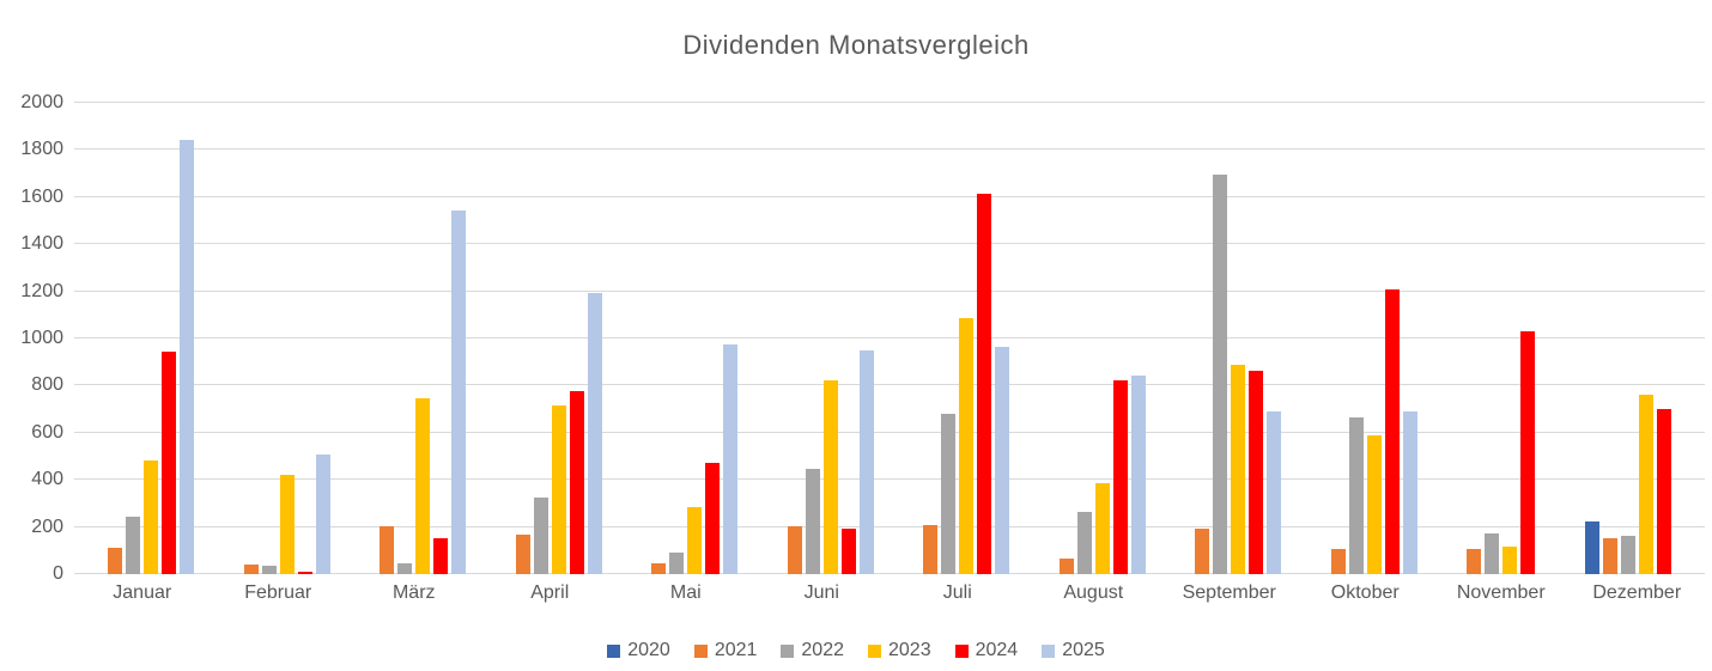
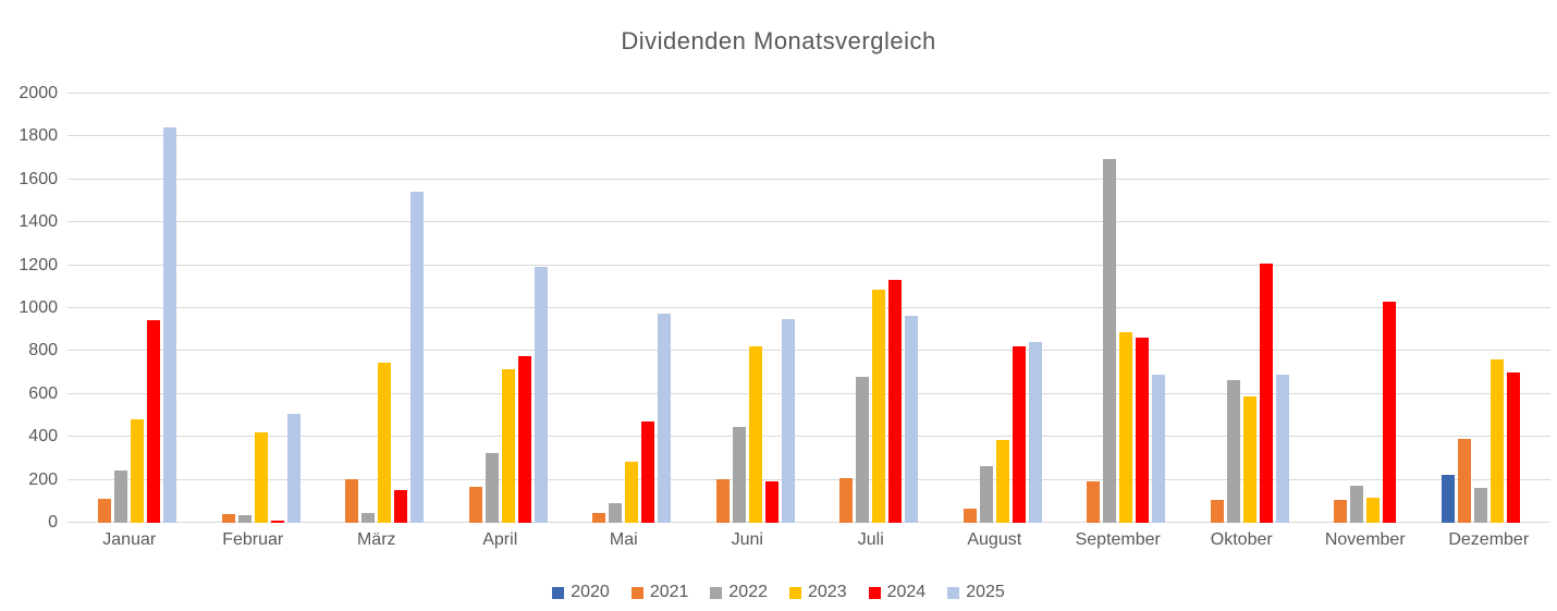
2024/Juli: 1620 -> 1130
2021/Dezember: 150 -> 390
